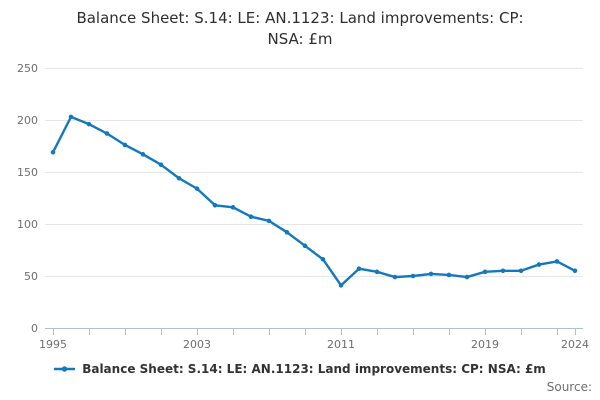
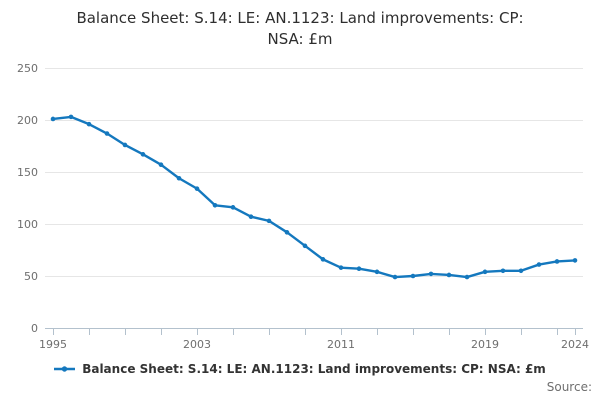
1995: 169 -> 201
2011: 41 -> 58
2024: 55 -> 65
